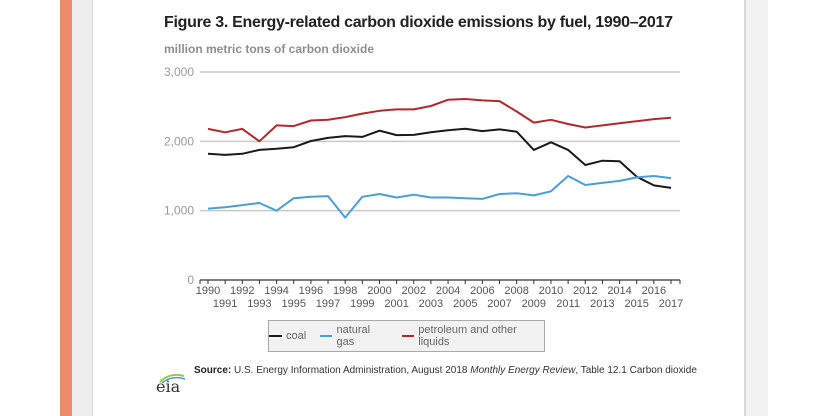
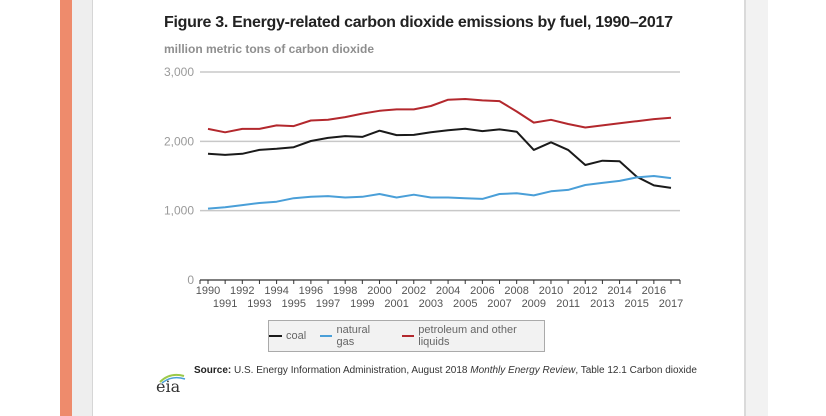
petroleum and other liquids/1993: 2000 -> 2200
natural gas/1994: 1000 -> 1100
natural gas/1998: 900 -> 1200
natural gas/2011: 1500 -> 1300
